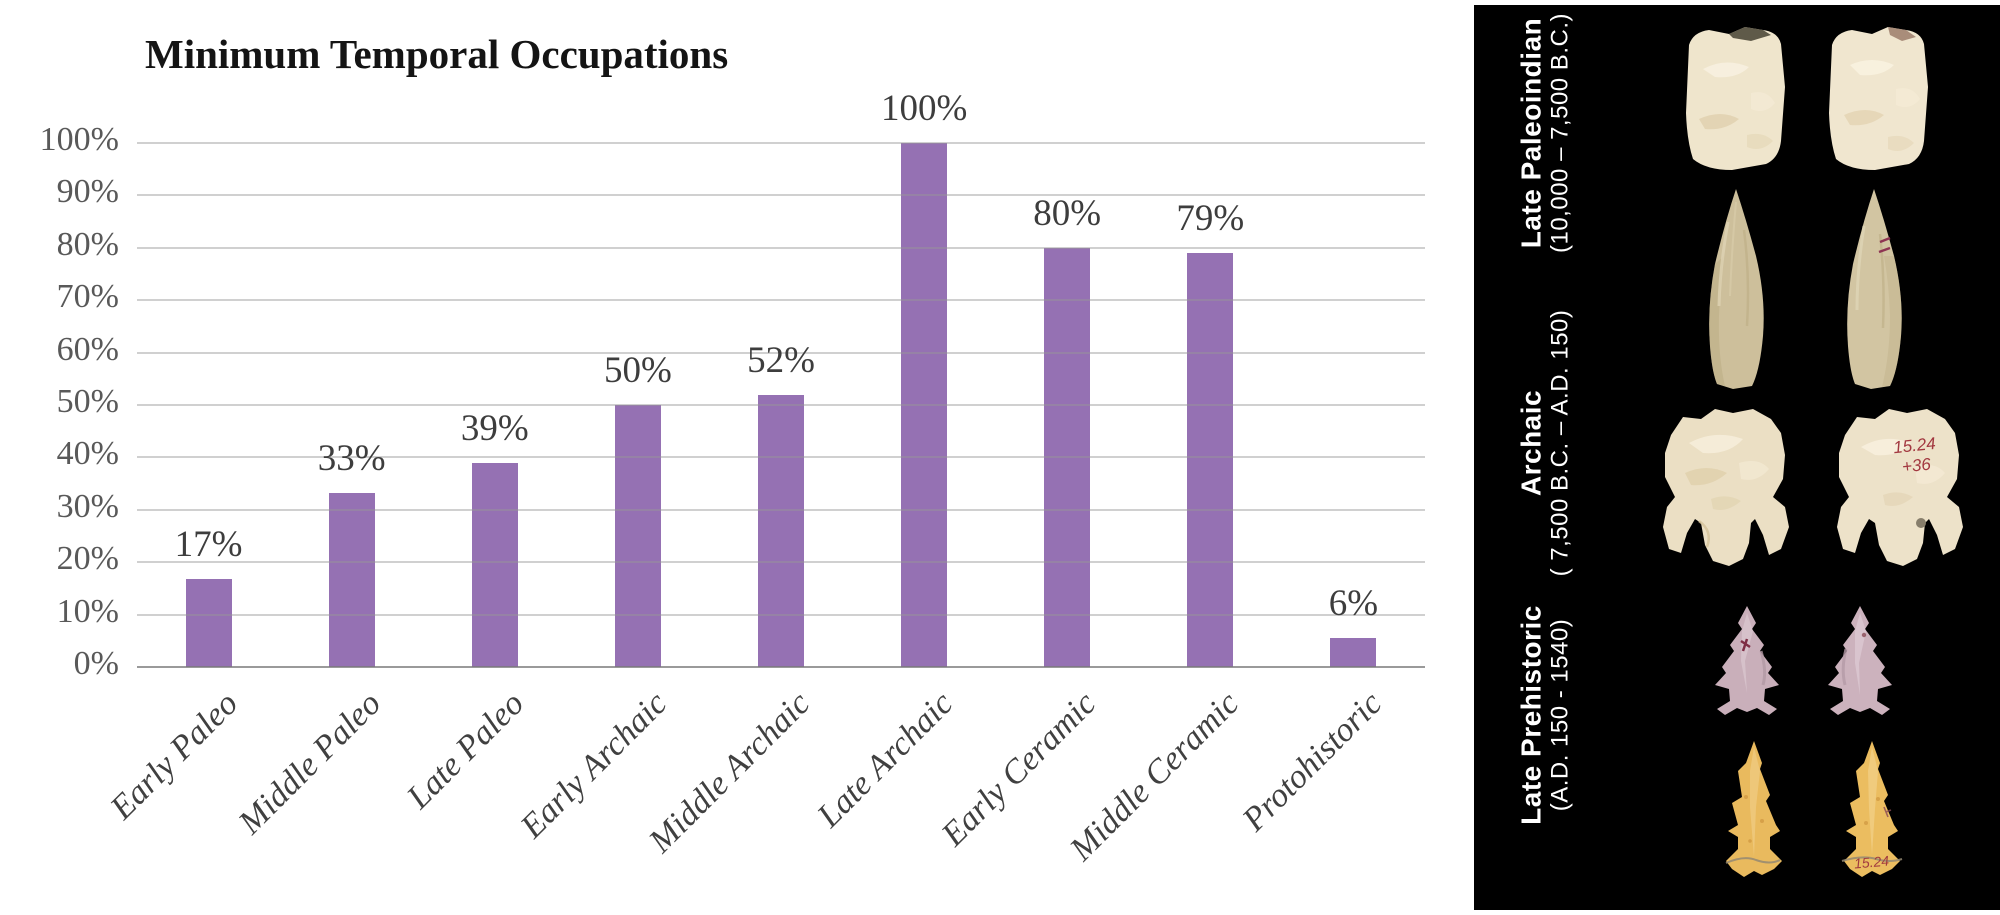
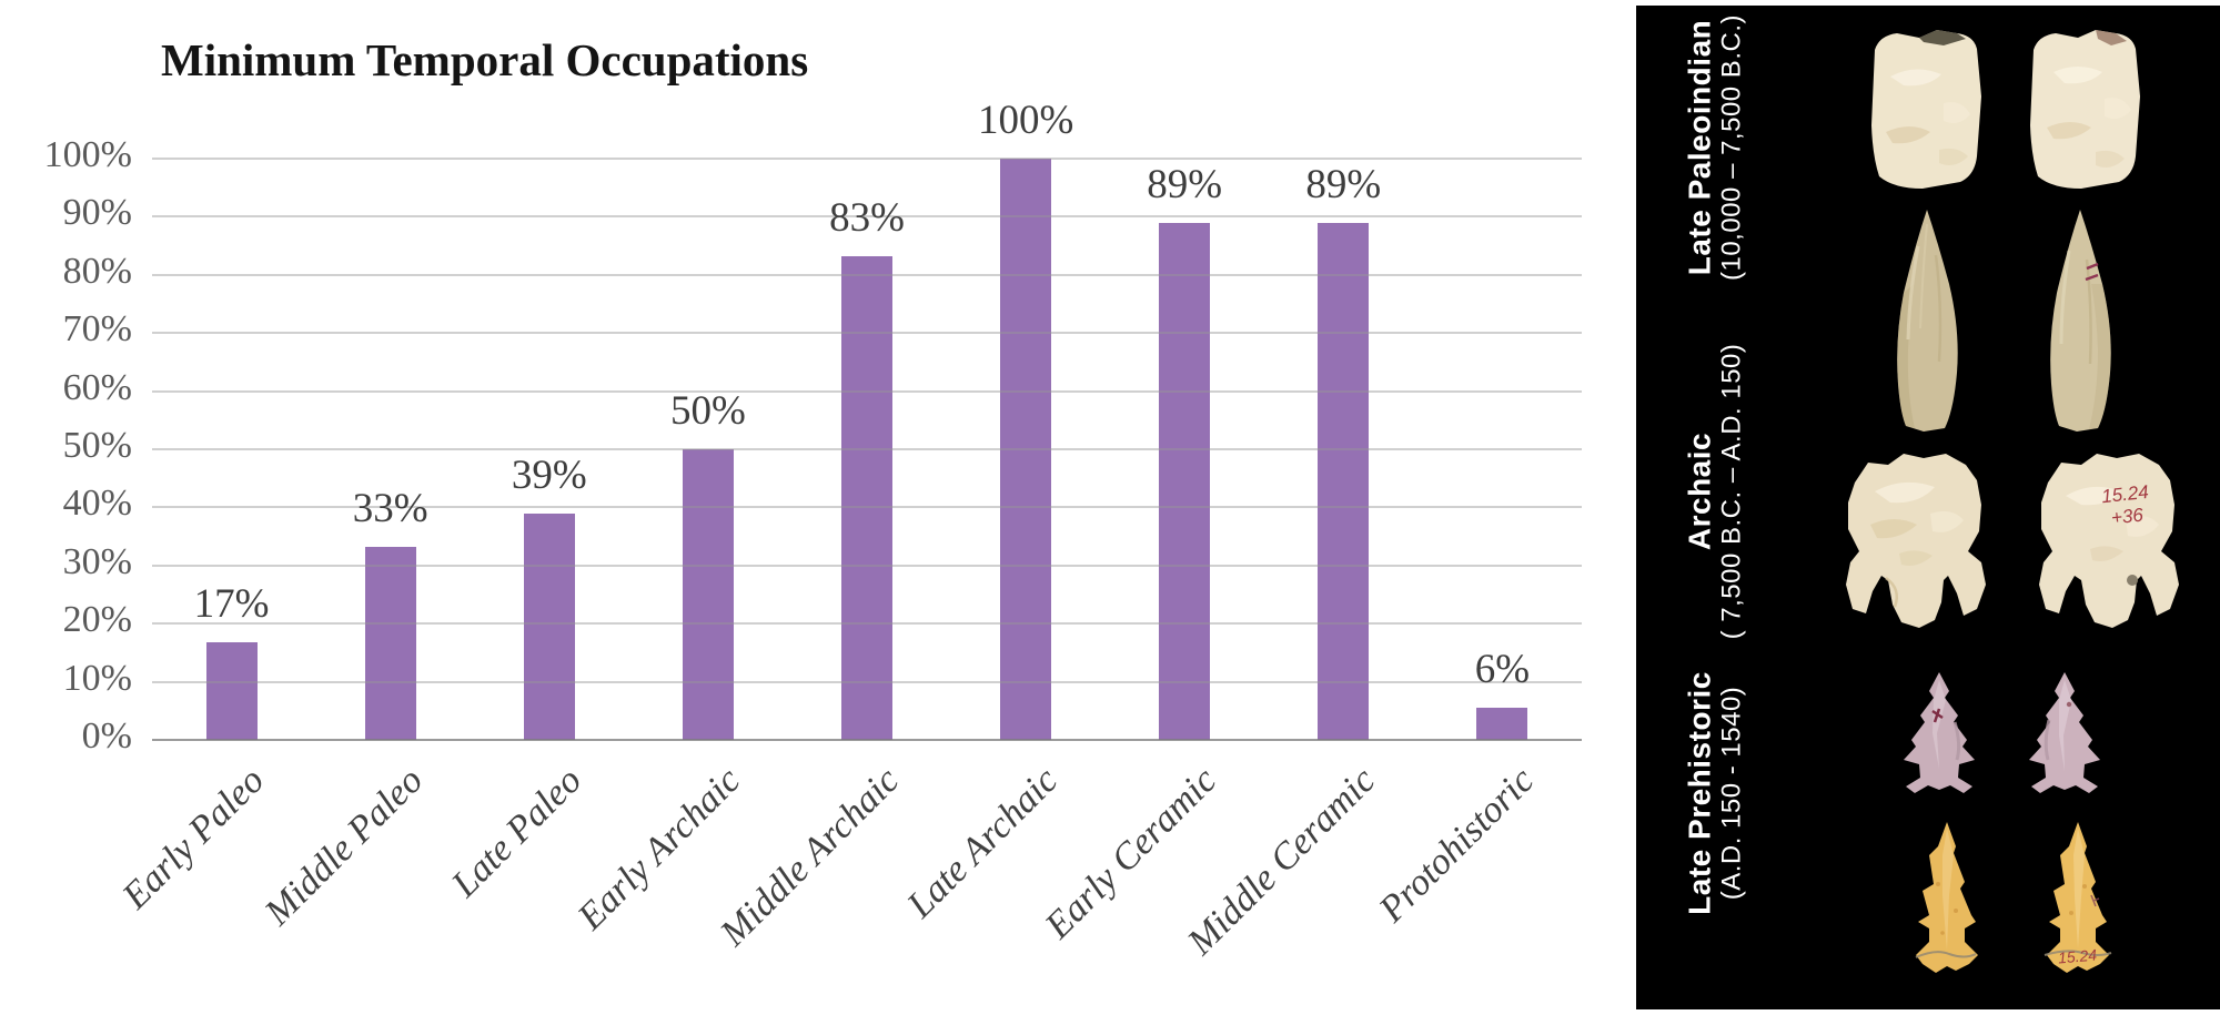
Middle Archaic: 52% -> 83%
Early Ceramic: 80% -> 89%
Middle Ceramic: 79% -> 89%
